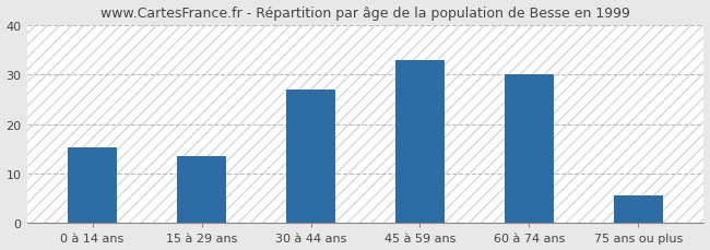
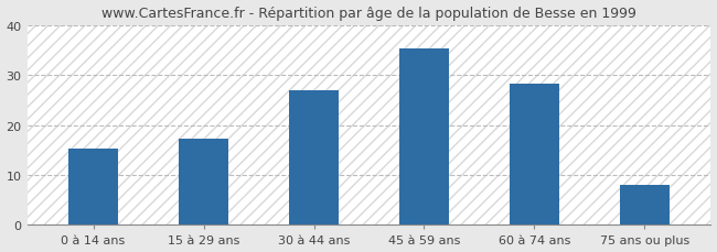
15 à 29 ans: 13.5 -> 17.3
45 à 59 ans: 33.0 -> 35.3
60 à 74 ans: 30.0 -> 28.2
75 ans ou plus: 5.5 -> 8.1
